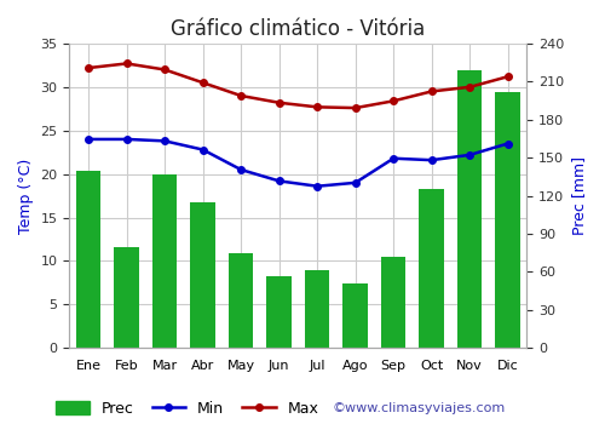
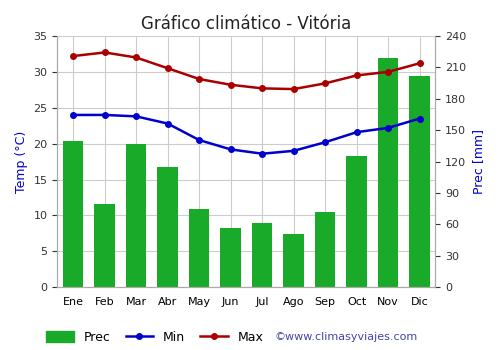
Min/Sep: 21.8 -> 20.2
